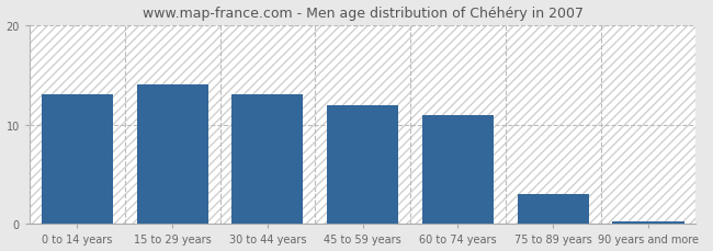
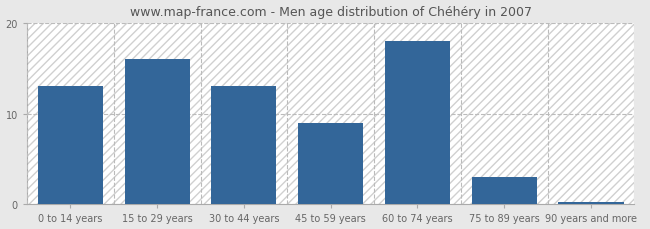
15 to 29 years: 14.0 -> 16.0
45 to 59 years: 12.0 -> 9.0
60 to 74 years: 11.0 -> 18.0
